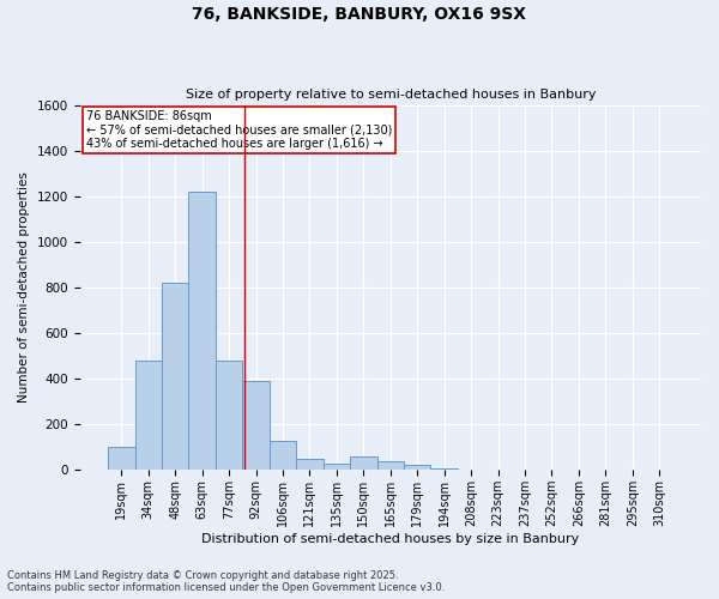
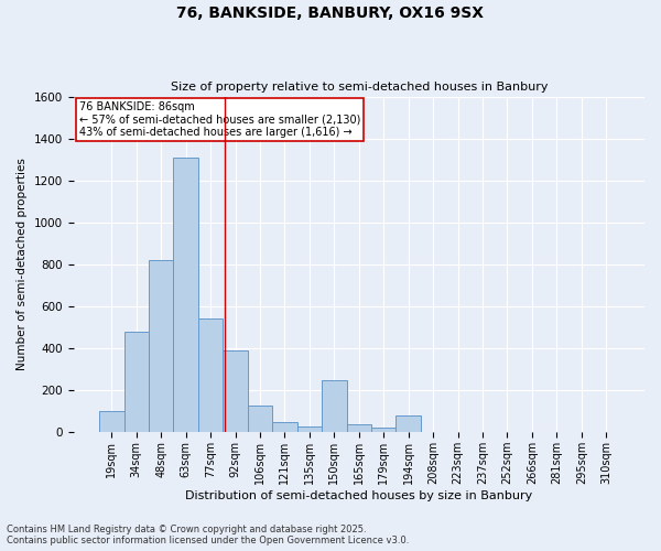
63sqm: 1220 -> 1310
77sqm: 480 -> 540
150sqm: 60 -> 250
194sqm: 0 -> 80
